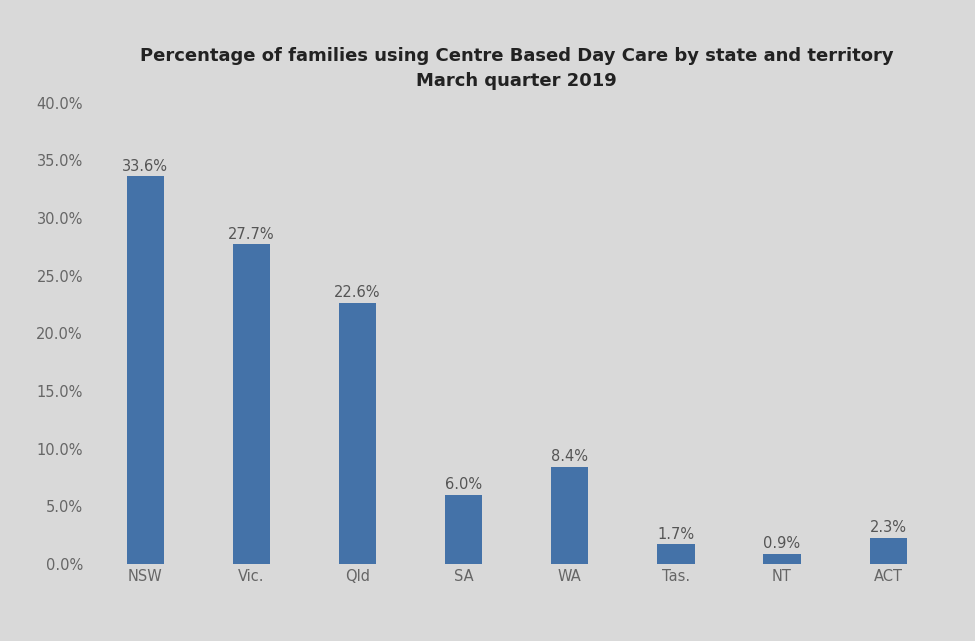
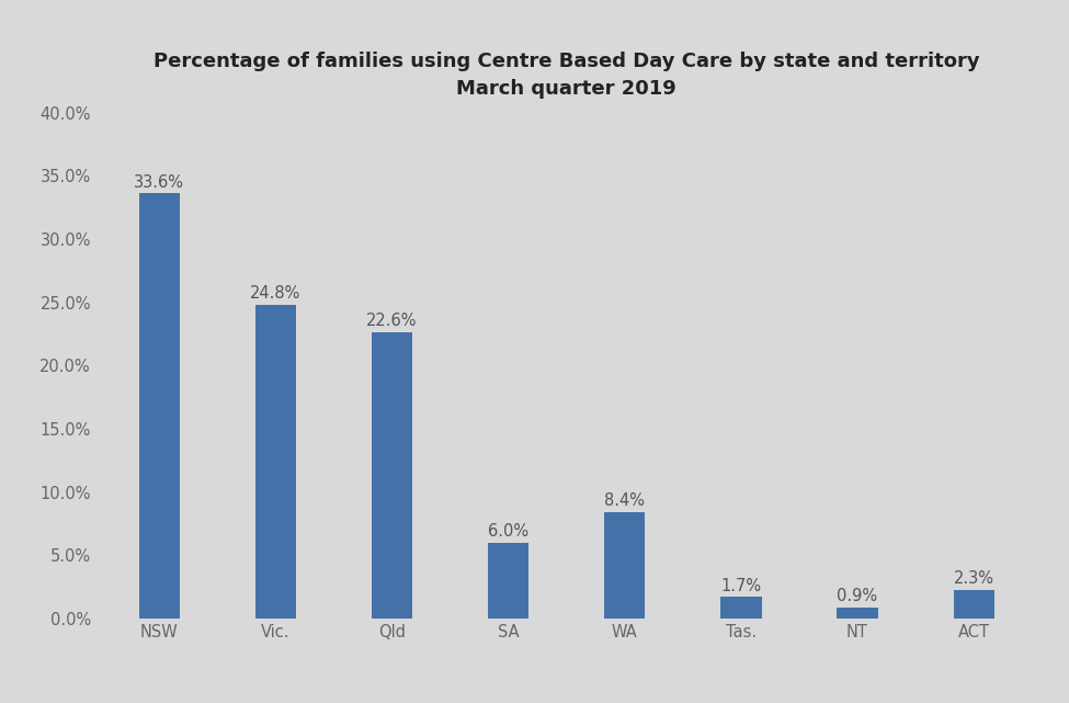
Vic.: 27.7% -> 24.8%
